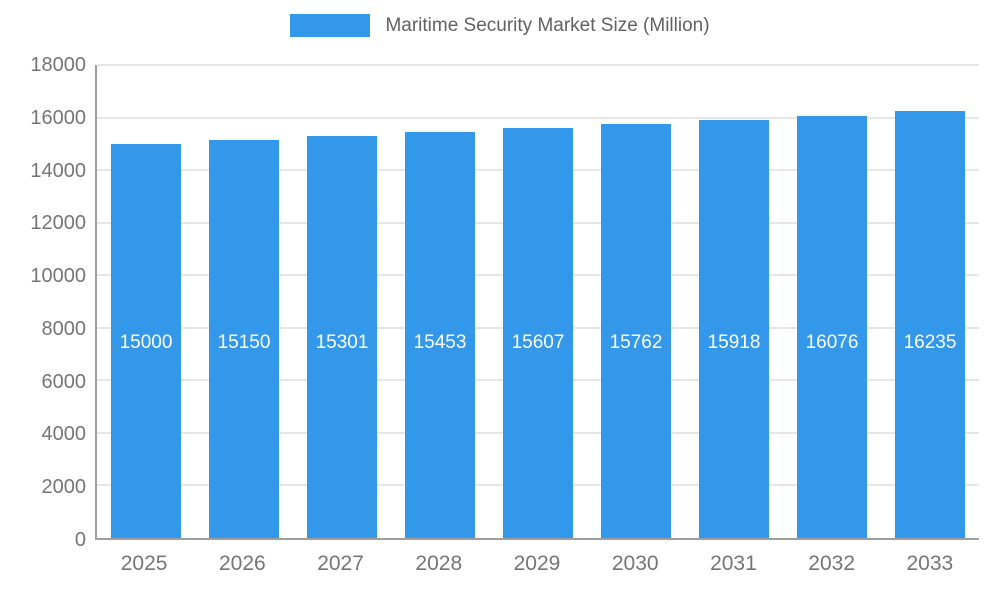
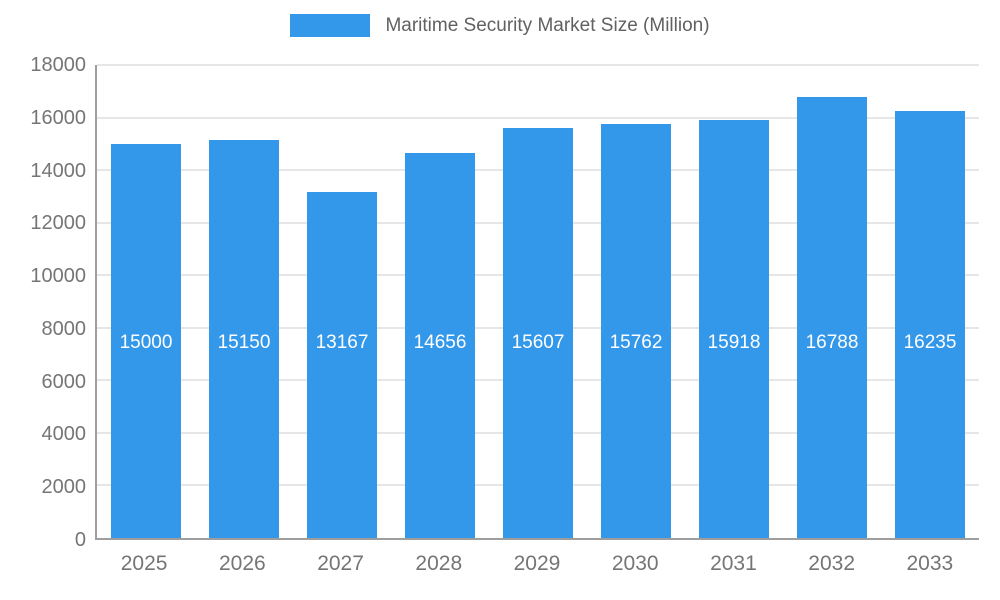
2027: 15301 -> 13167
2028: 15453 -> 14656
2032: 16076 -> 16788
